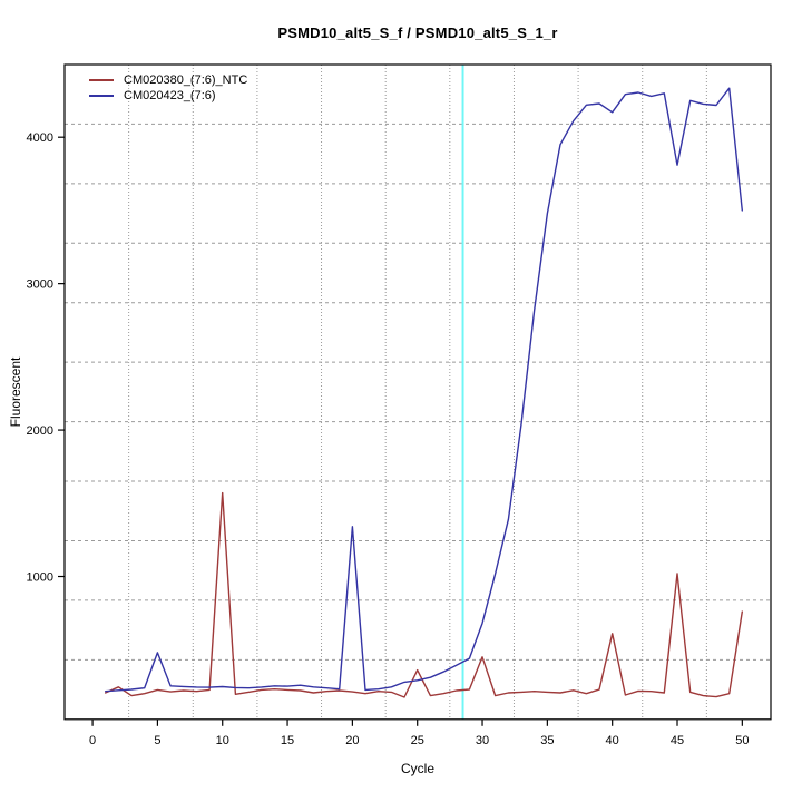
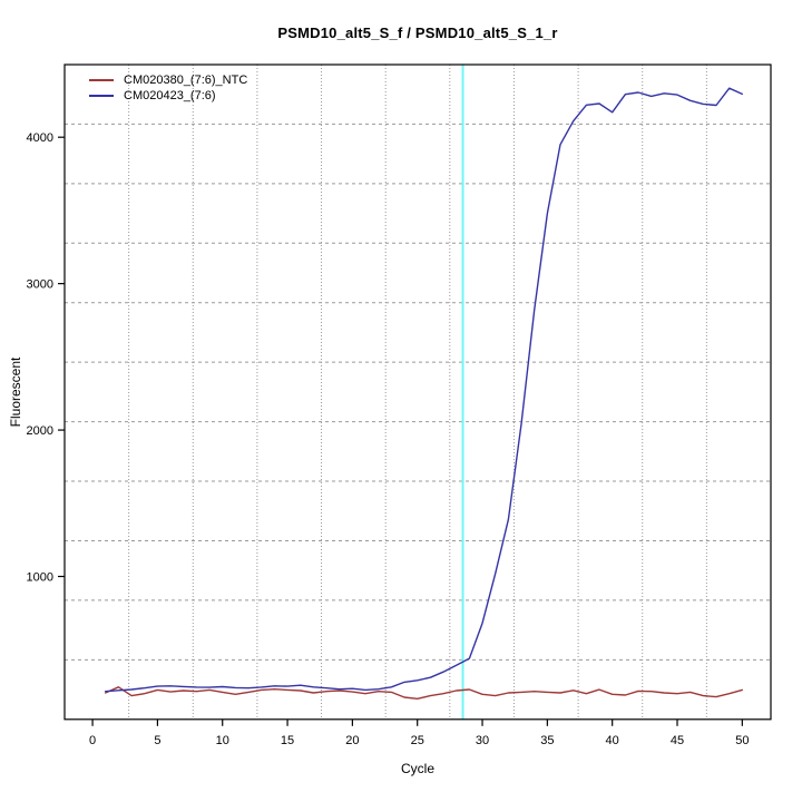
CM020423_(7:6)/5: 480 -> 250
CM020380_(7:6)_NTC/10: 1570 -> 210
CM020423_(7:6)/20: 1340 -> 230
CM020380_(7:6)_NTC/25: 360 -> 160
CM020380_(7:6)_NTC/30: 450 -> 200
CM020380_(7:6)_NTC/40: 610 -> 200
CM020380_(7:6)_NTC/45: 1020 -> 200
CM020423_(7:6)/45: 3810 -> 4290
CM020380_(7:6)_NTC/50: 760 -> 220
CM020423_(7:6)/50: 3500 -> 4300
